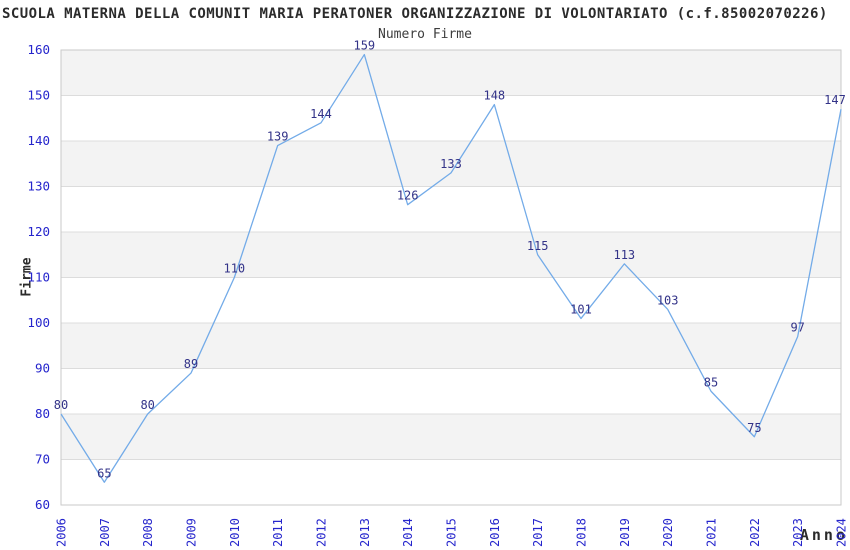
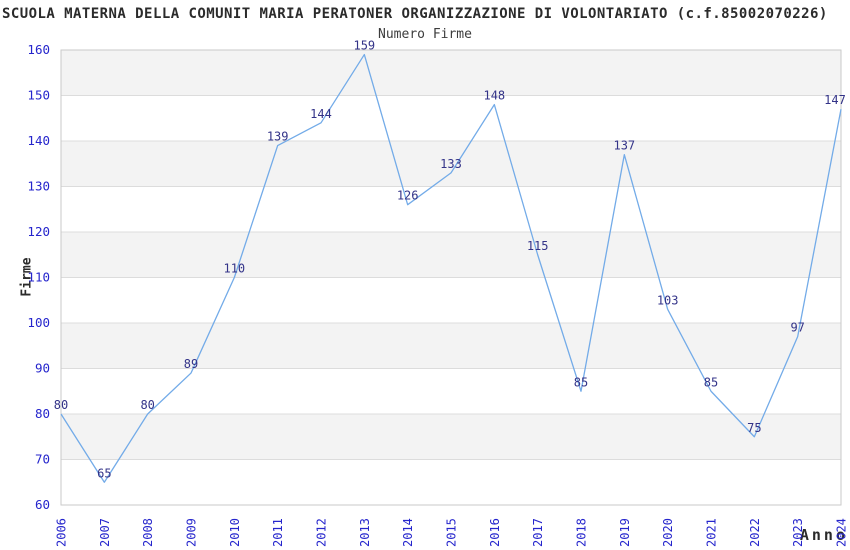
2018: 101 -> 85
2019: 113 -> 137
